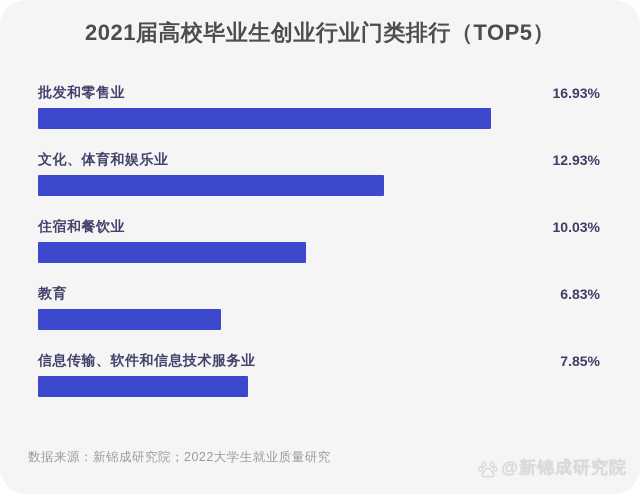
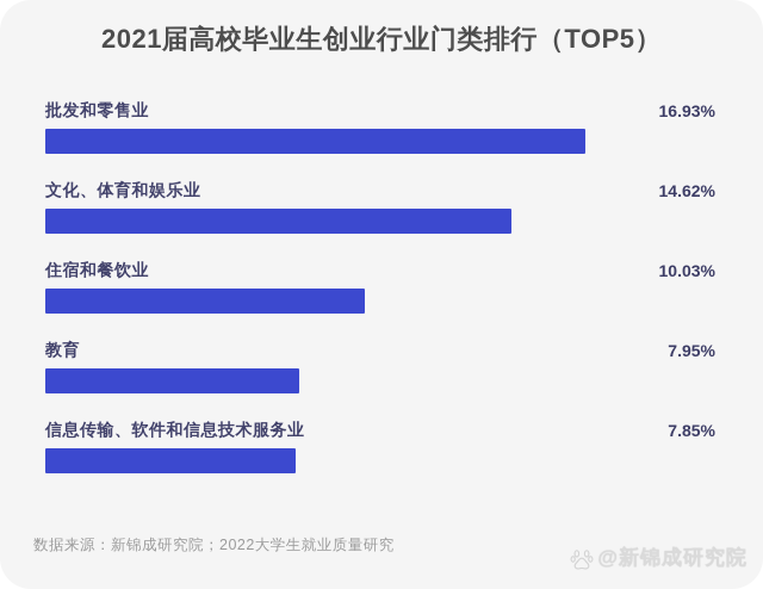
文化、体育和娱乐业: 12.93% -> 14.62%
教育: 6.83% -> 7.95%
